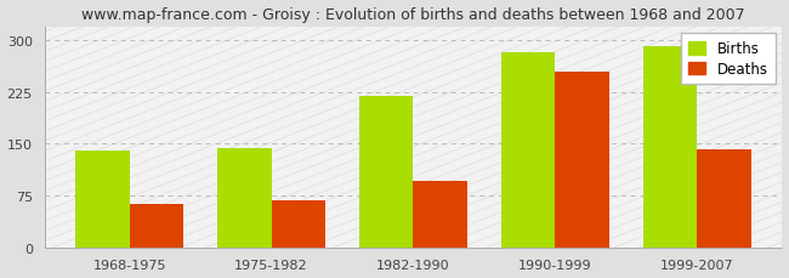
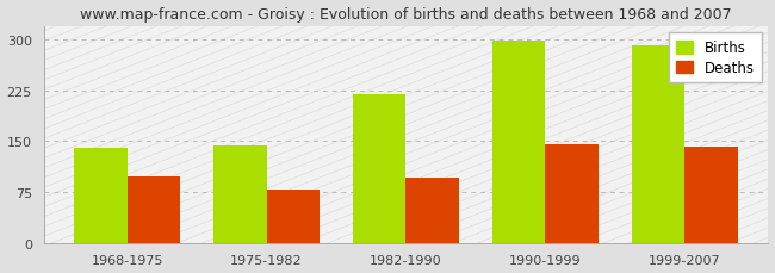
Deaths/1968-1975: 62 -> 97
Deaths/1975-1982: 68 -> 79
Births/1990-1999: 282 -> 298
Deaths/1990-1999: 254 -> 146
